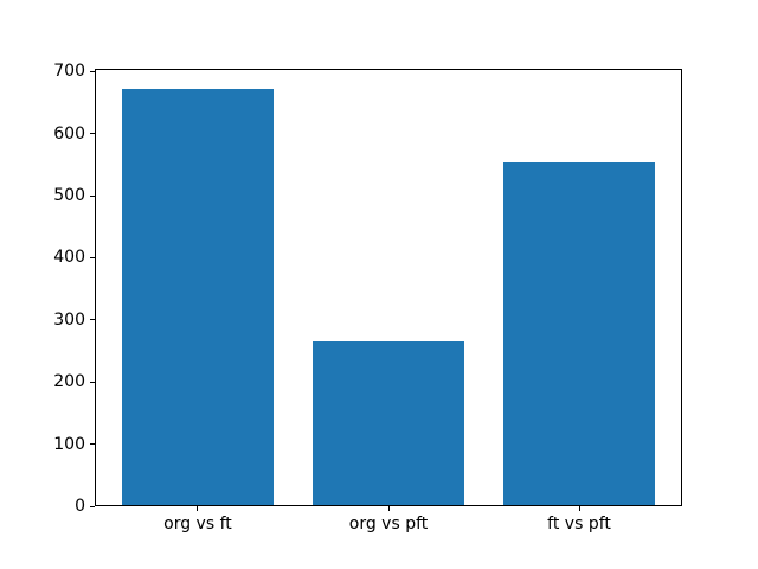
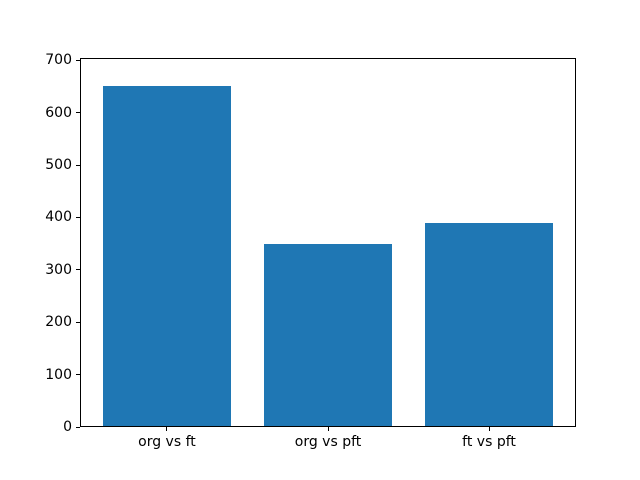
org vs ft: 670 -> 650
org vs pft: 260 -> 350
ft vs pft: 550 -> 390
